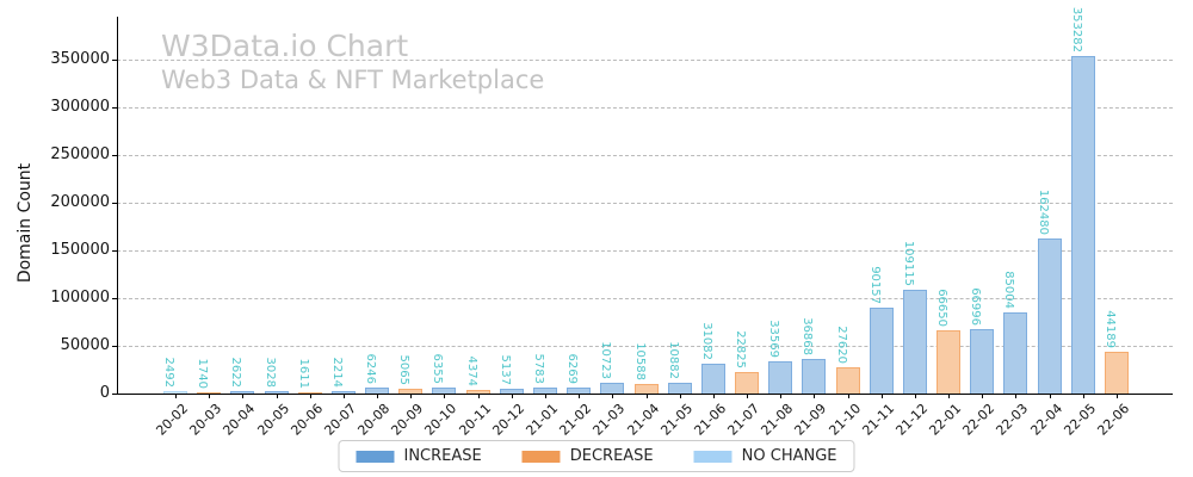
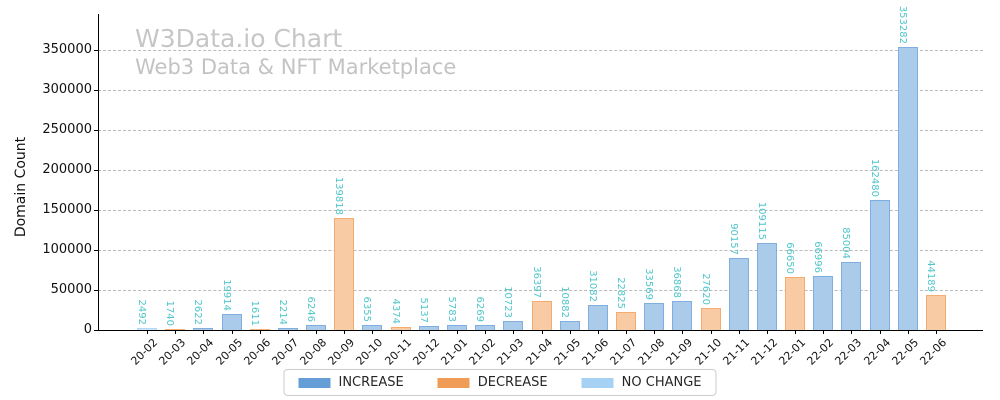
20-05: 3028 -> 19914
20-09: 5065 -> 139818
21-04: 10588 -> 36397
